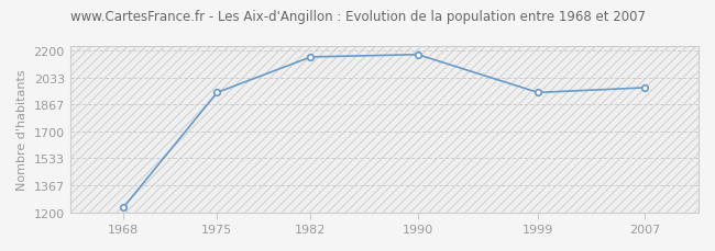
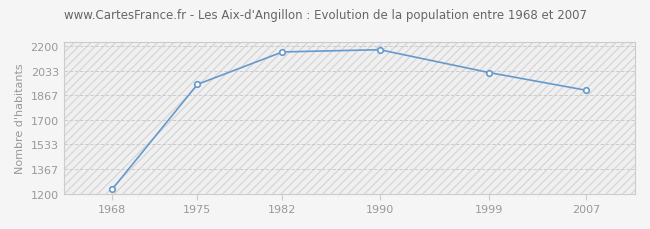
1999: 1940 -> 2020
2007: 1970 -> 1900
